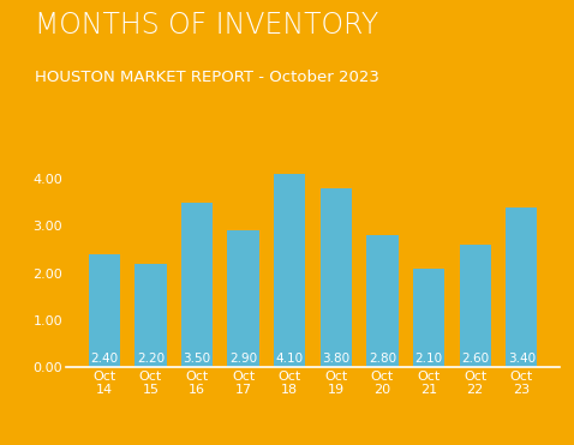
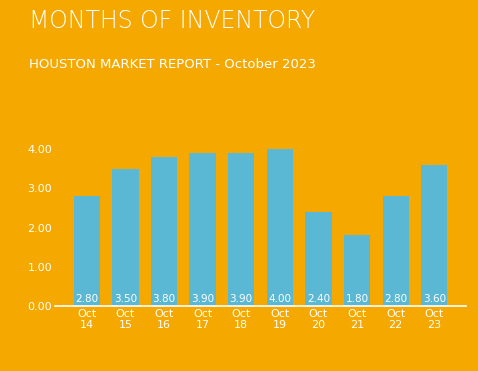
Oct 14: 2.40 -> 2.80
Oct 15: 2.20 -> 3.50
Oct 16: 3.50 -> 3.80
Oct 17: 2.90 -> 3.90
Oct 18: 4.10 -> 3.90
Oct 19: 3.80 -> 4.00
Oct 20: 2.80 -> 2.40
Oct 21: 2.10 -> 1.80
Oct 22: 2.60 -> 2.80
Oct 23: 3.40 -> 3.60
